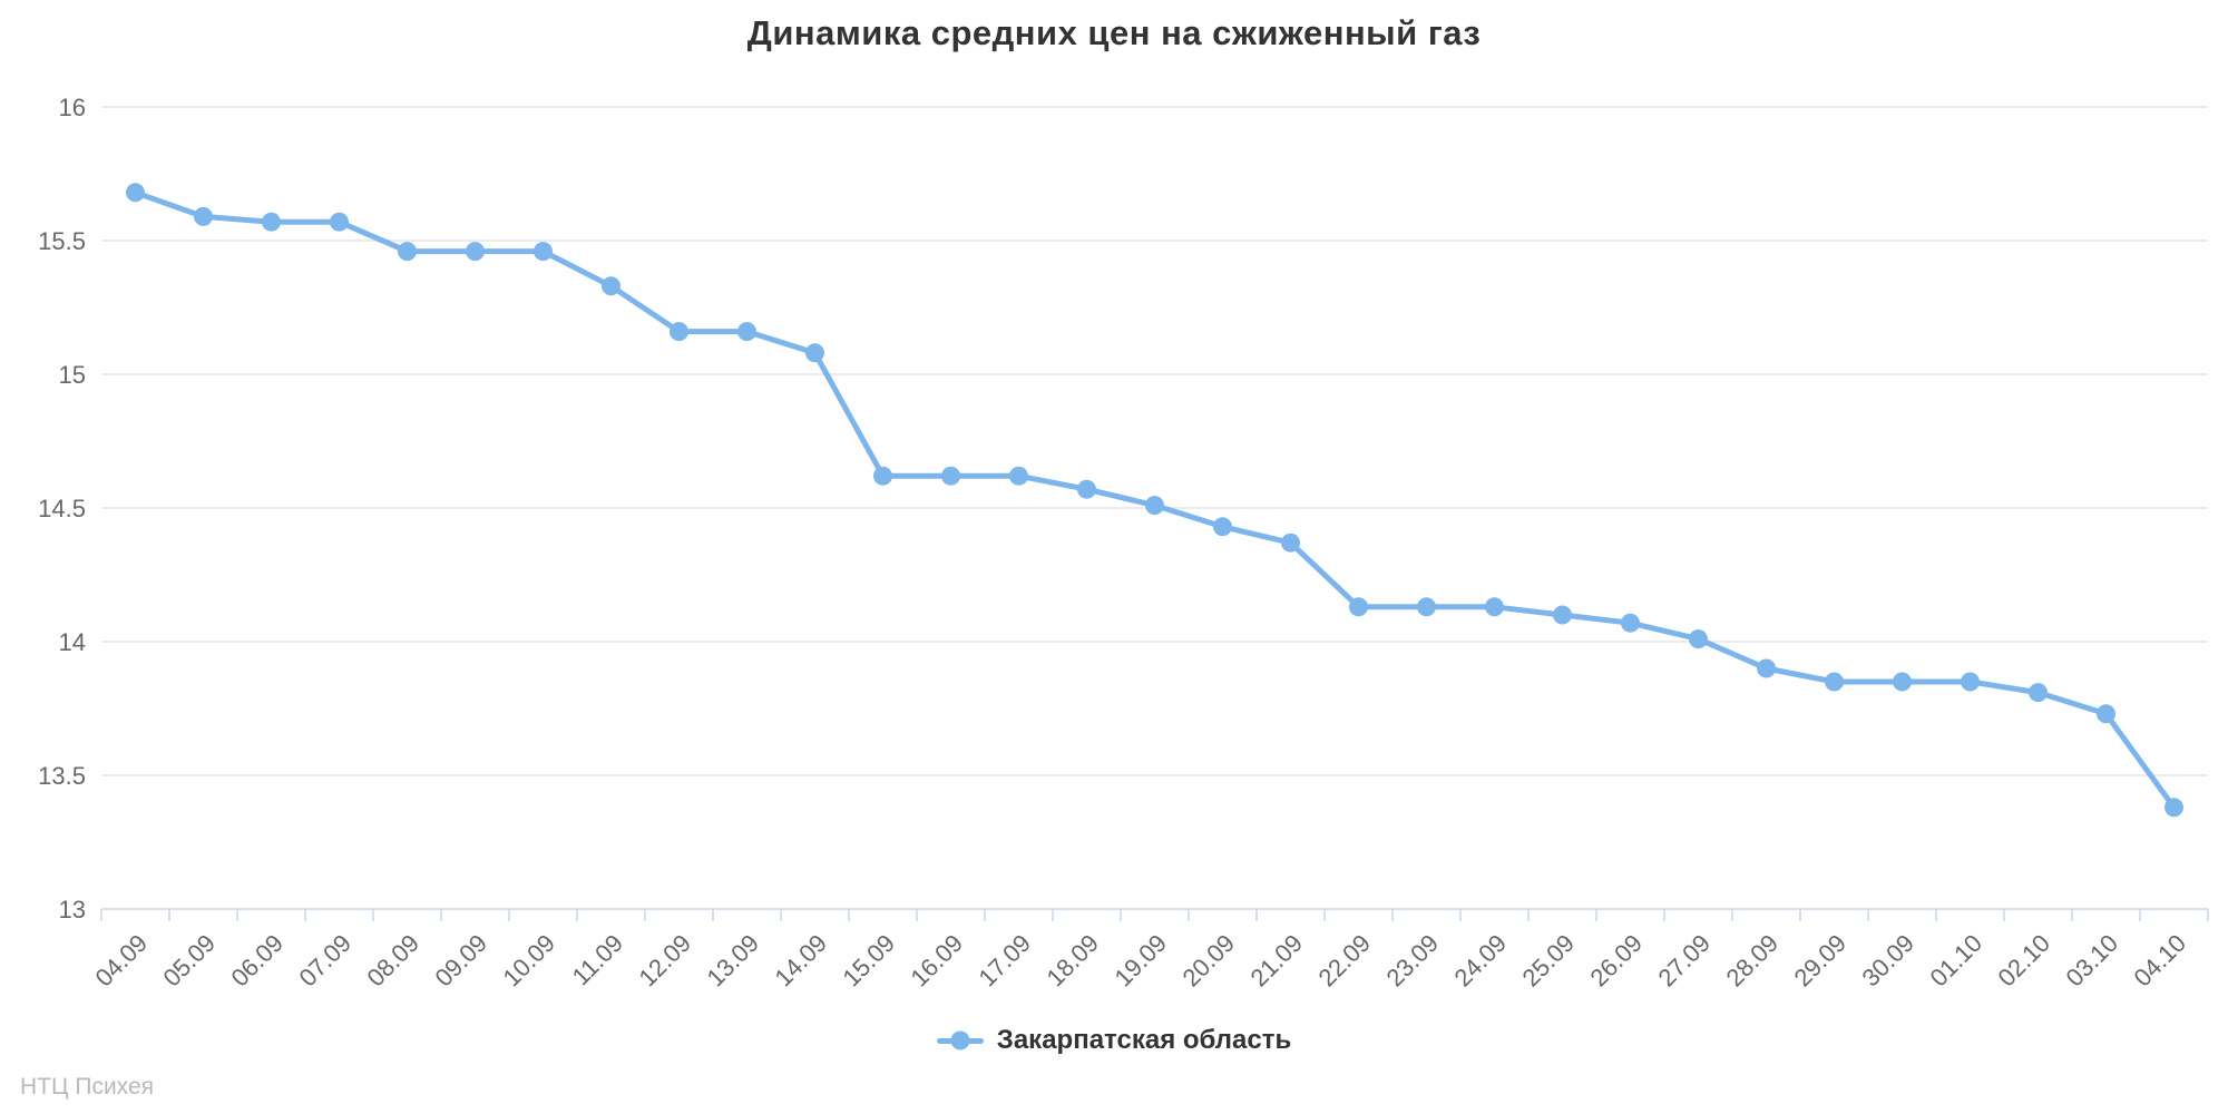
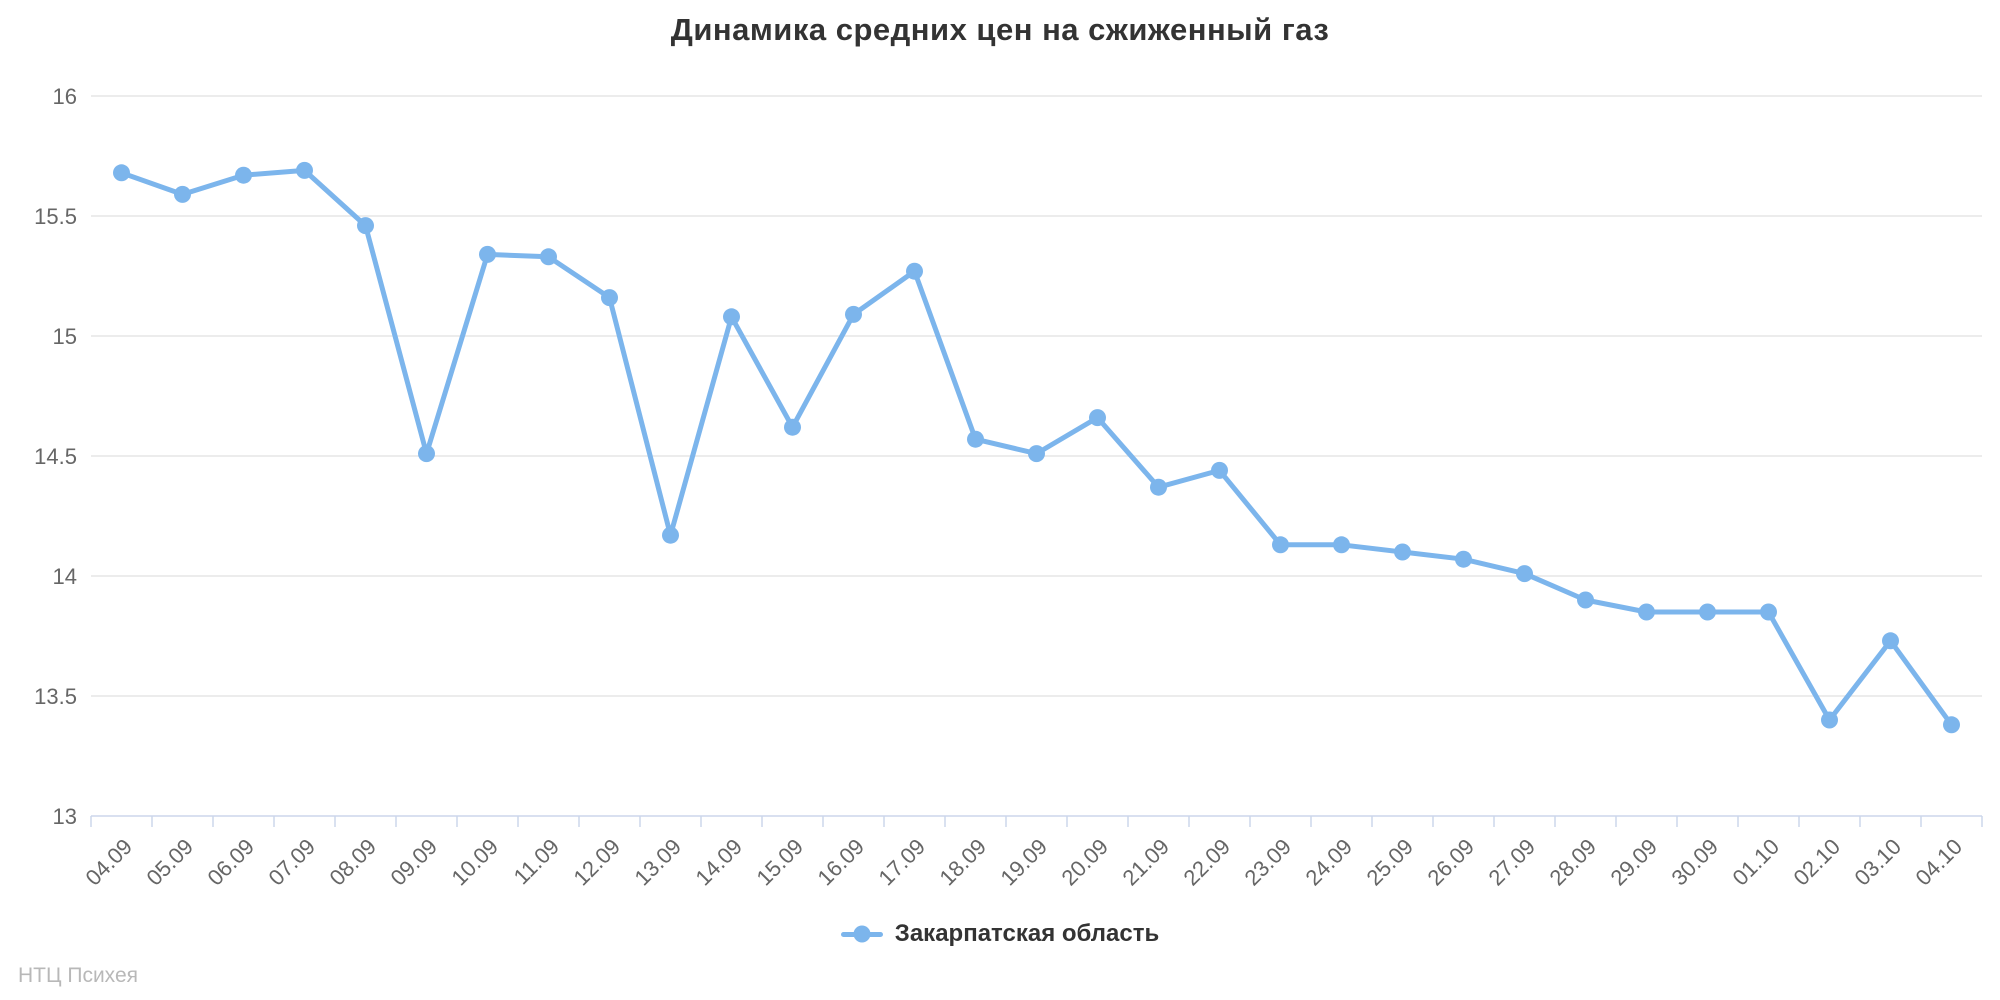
06.09: 15.57 -> 15.67
07.09: 15.57 -> 15.69
09.09: 15.46 -> 14.51
10.09: 15.46 -> 15.34
13.09: 15.16 -> 14.17
16.09: 14.62 -> 15.09
17.09: 14.62 -> 15.27
20.09: 14.43 -> 14.66
22.09: 14.13 -> 14.44
02.10: 13.81 -> 13.40
